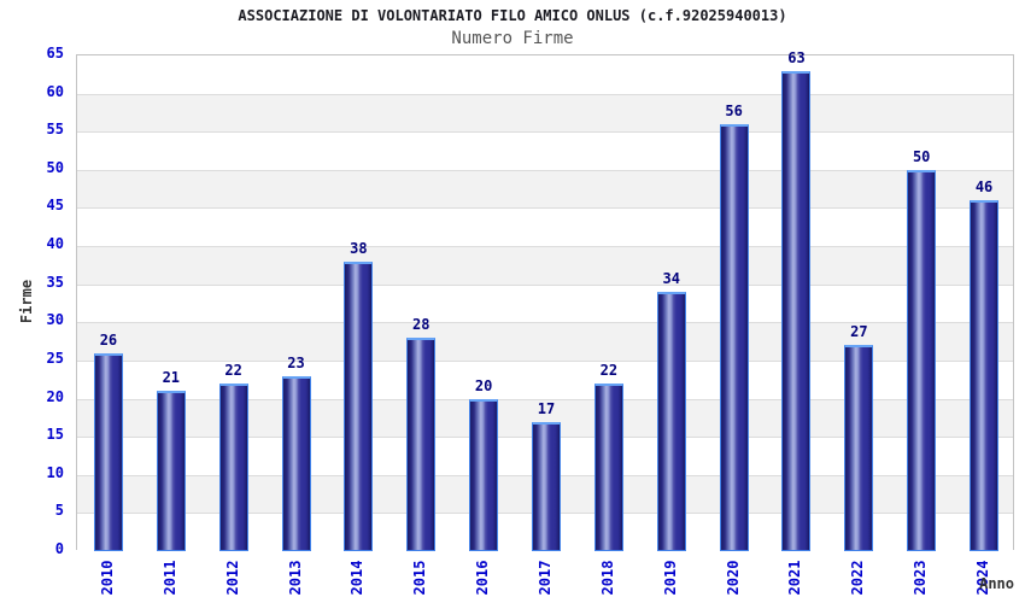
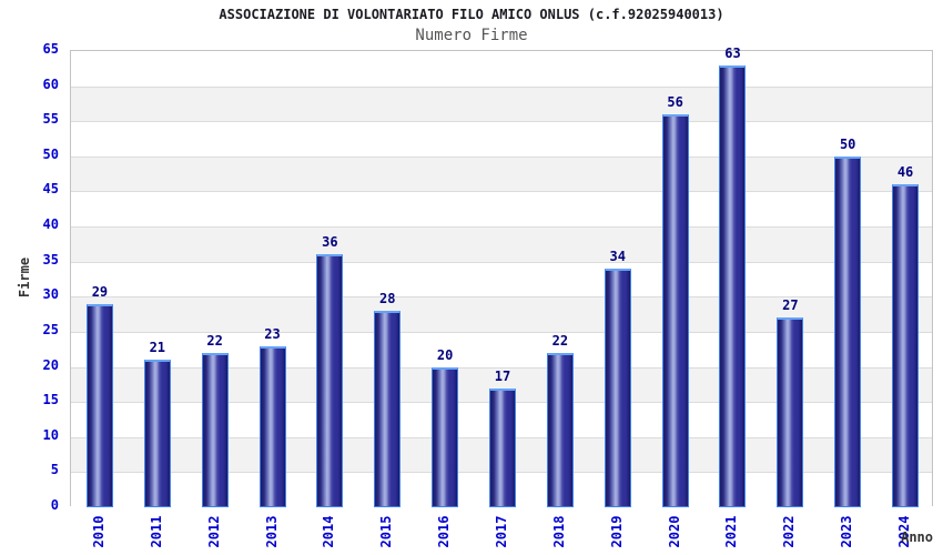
2010: 26 -> 29
2014: 38 -> 36
